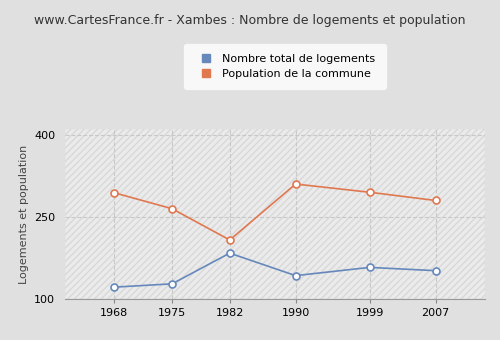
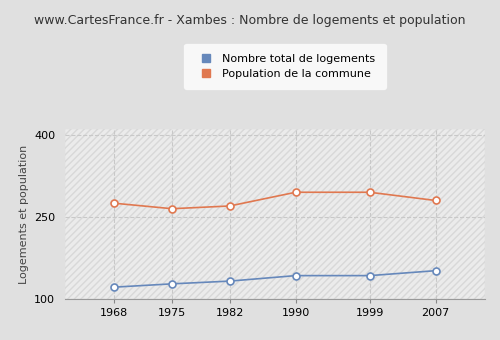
Population de la commune/1968: 294 -> 275
Nombre total de logements/1982: 184 -> 133
Population de la commune/1982: 208 -> 270
Population de la commune/1990: 310 -> 295
Nombre total de logements/1999: 158 -> 143
